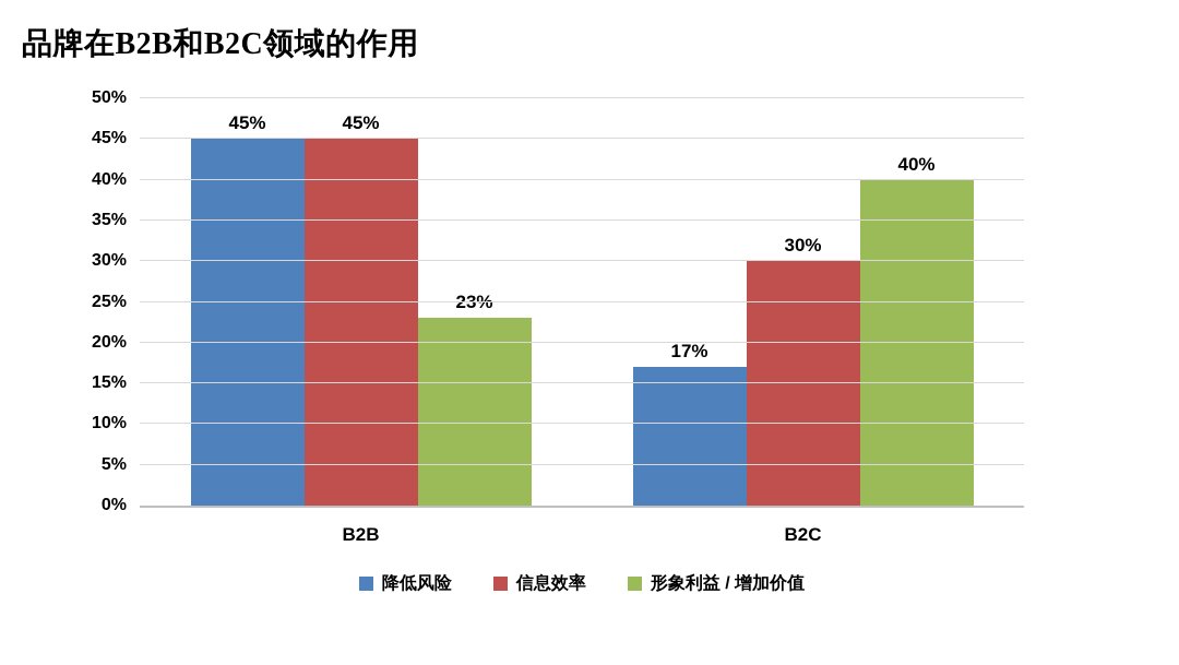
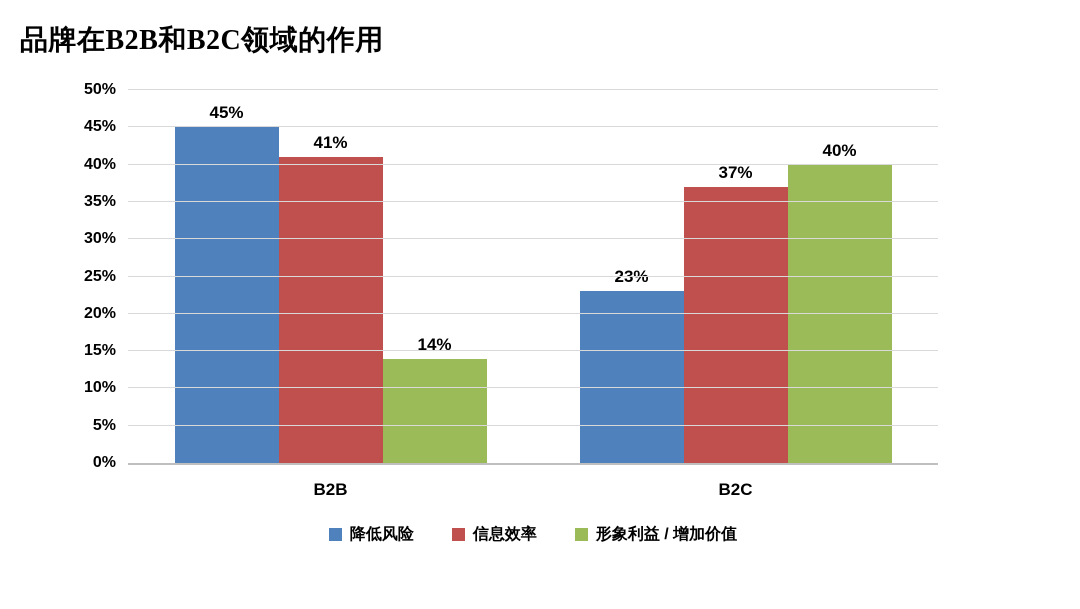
信息效率/B2B: 45% -> 41%
形象利益 / 增加价值/B2B: 23% -> 14%
降低风险/B2C: 17% -> 23%
信息效率/B2C: 30% -> 37%
